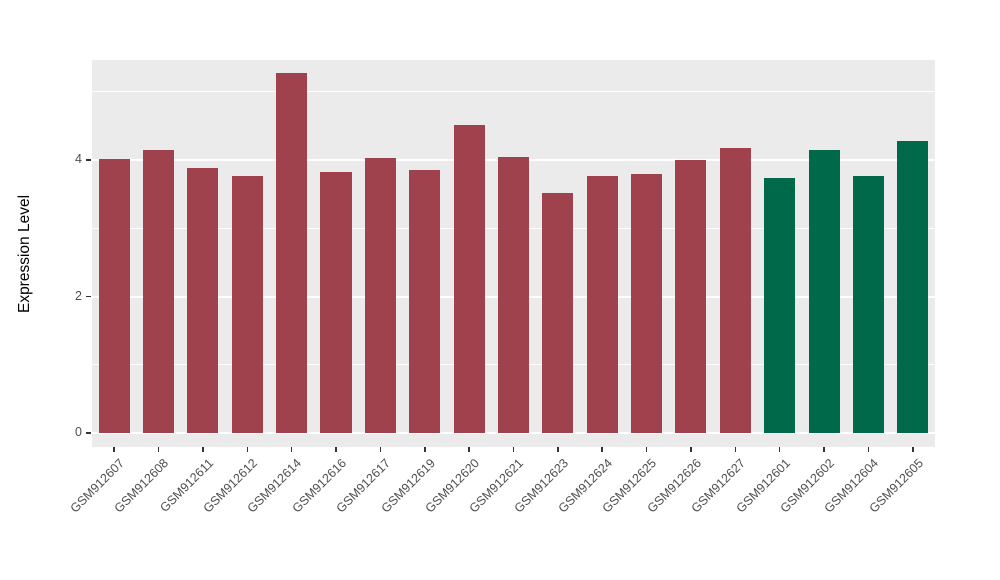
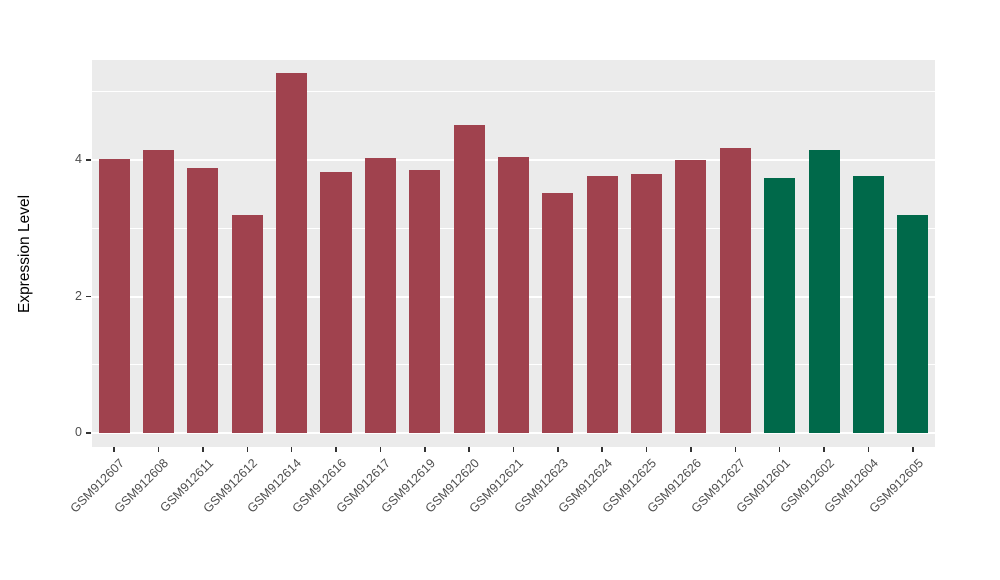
GSM912612: 3.8 -> 3.2
GSM912605: 4.3 -> 3.2
